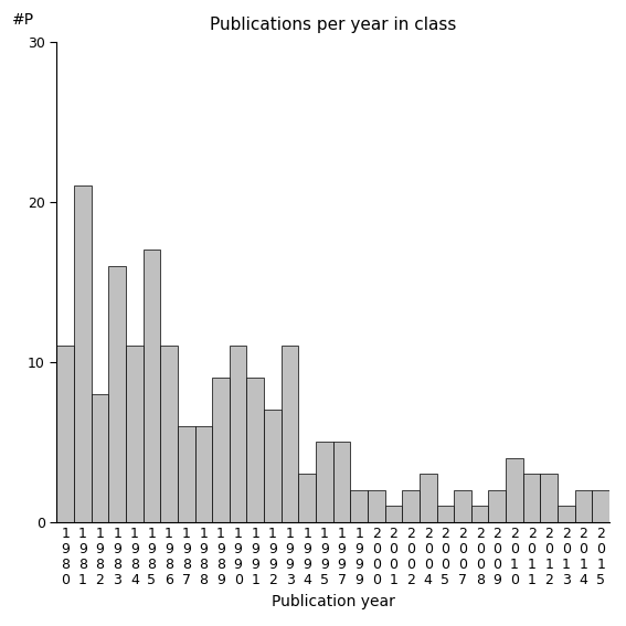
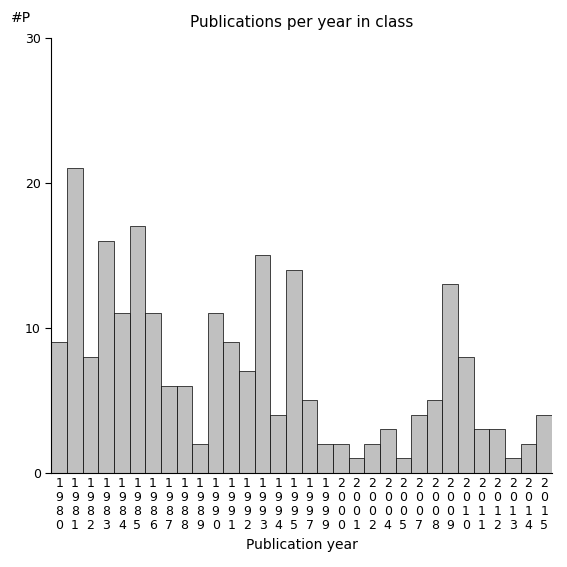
1 9 8 0: 11 -> 9
1 9 8 9: 9 -> 2
1 9 9 3: 11 -> 15
1 9 9 4: 3 -> 4
1 9 9 5: 5 -> 14
2 0 0 7: 2 -> 4
2 0 0 8: 1 -> 5
2 0 0 9: 2 -> 13
2 0 1 0: 4 -> 8
2 0 1 5: 2 -> 4
